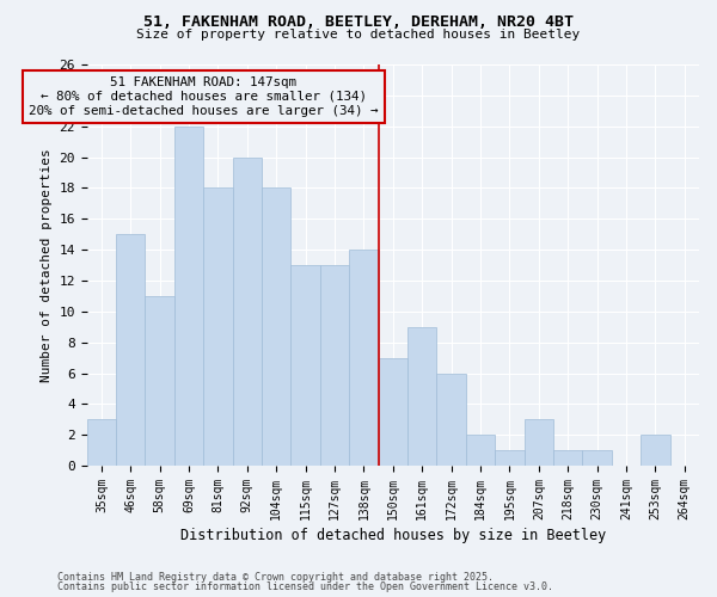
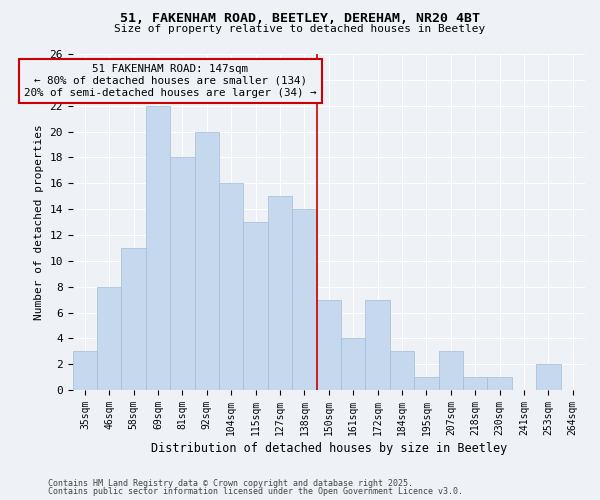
46sqm: 15 -> 8
104sqm: 18 -> 16
127sqm: 13 -> 15
161sqm: 9 -> 4
172sqm: 6 -> 7
184sqm: 2 -> 3
